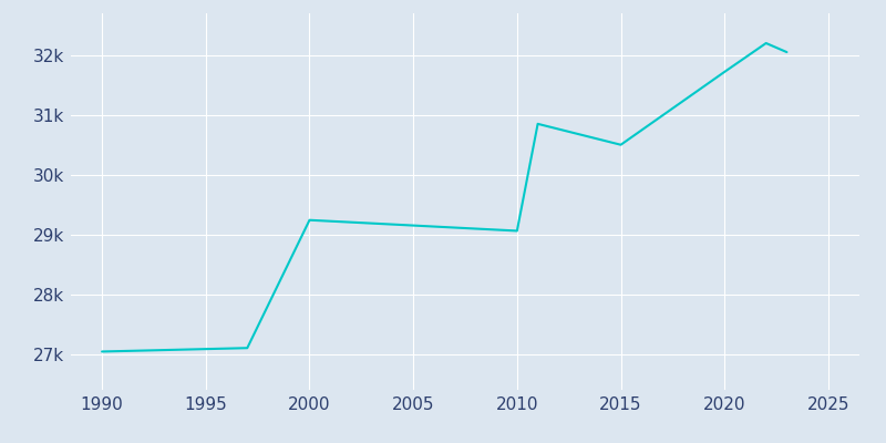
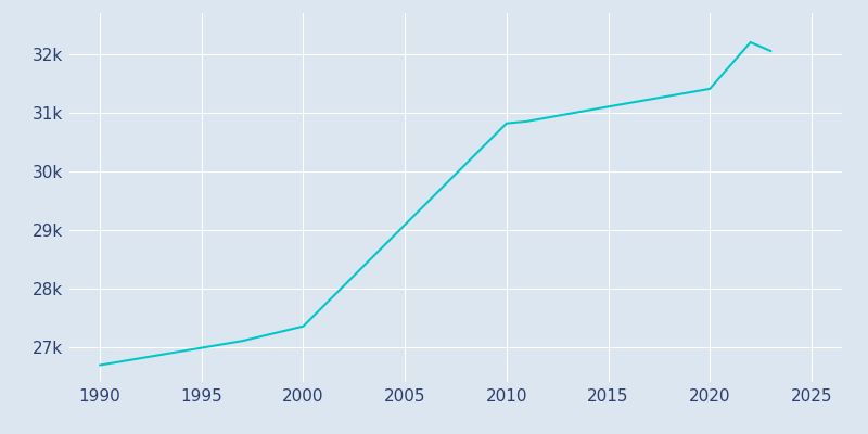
1990: 27.04k -> 26.69k
2000: 29.24k -> 27.35k
2010: 29.06k -> 30.82k
2015: 30.50k -> 31.10k
2020: 31.72k -> 31.40k
